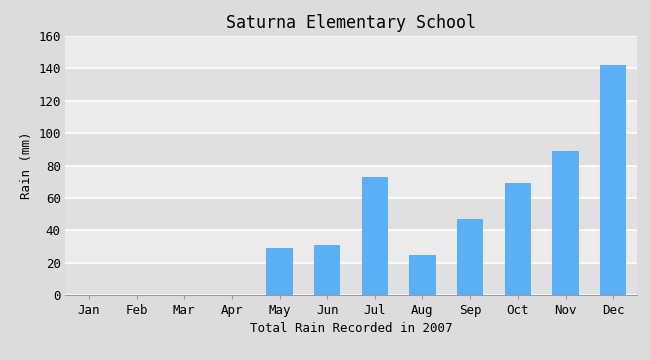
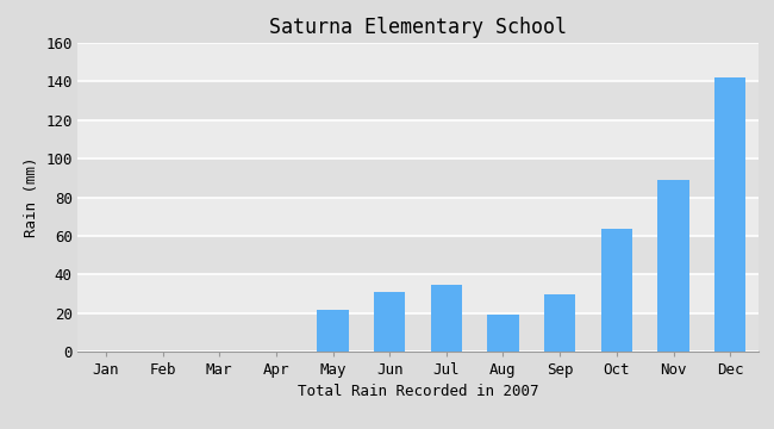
May: 29 -> 22
Jul: 73 -> 35
Aug: 25 -> 19
Sep: 47 -> 30
Oct: 69 -> 64
